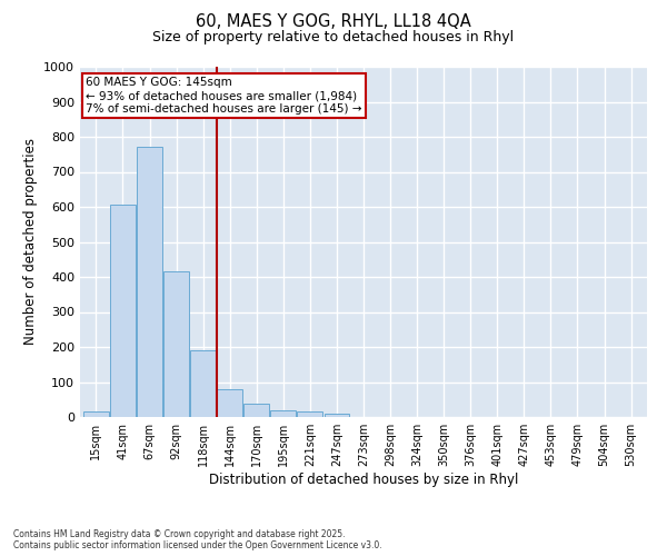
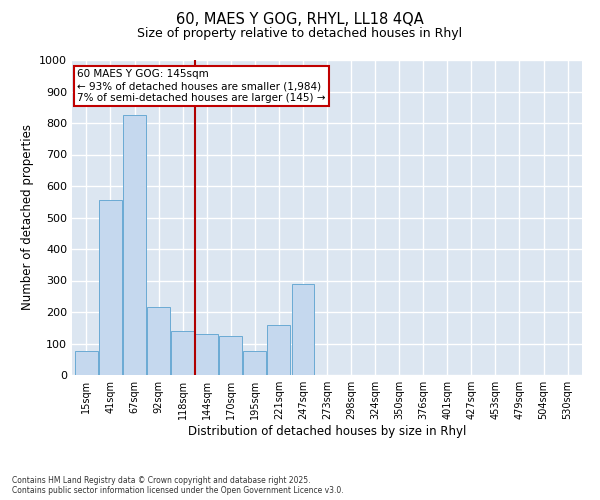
15sqm: 15 -> 75
41sqm: 605 -> 555
67sqm: 770 -> 825
92sqm: 415 -> 215
118sqm: 190 -> 140
144sqm: 78 -> 130
170sqm: 38 -> 125
195sqm: 20 -> 75
221sqm: 15 -> 160
247sqm: 10 -> 290
